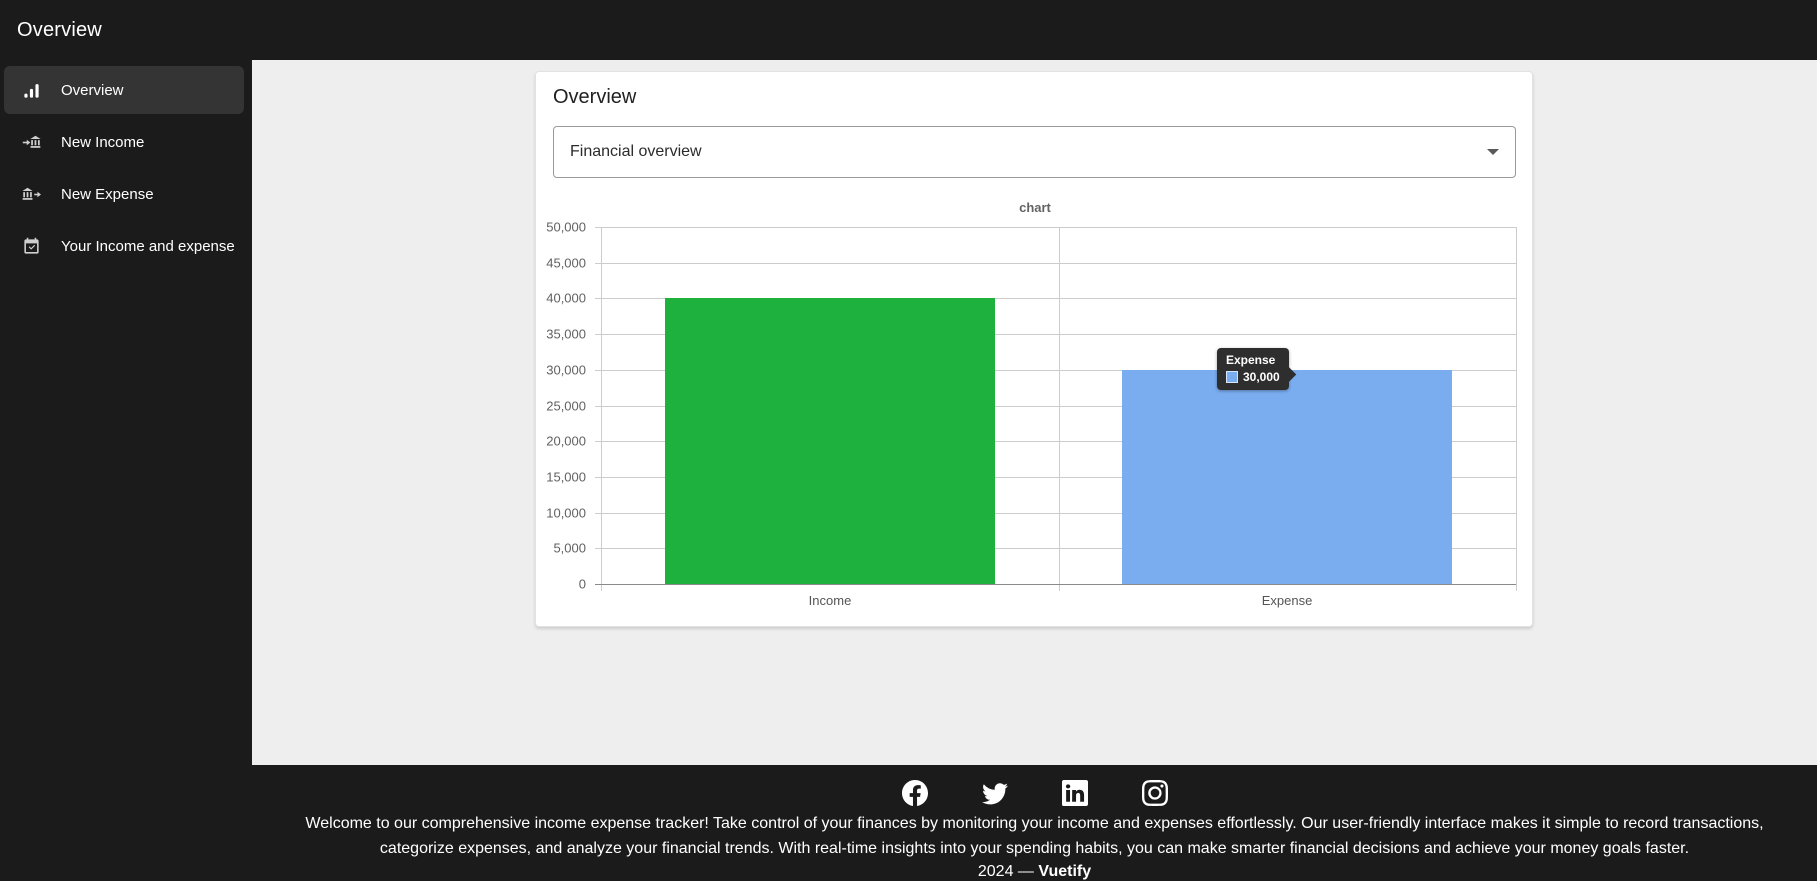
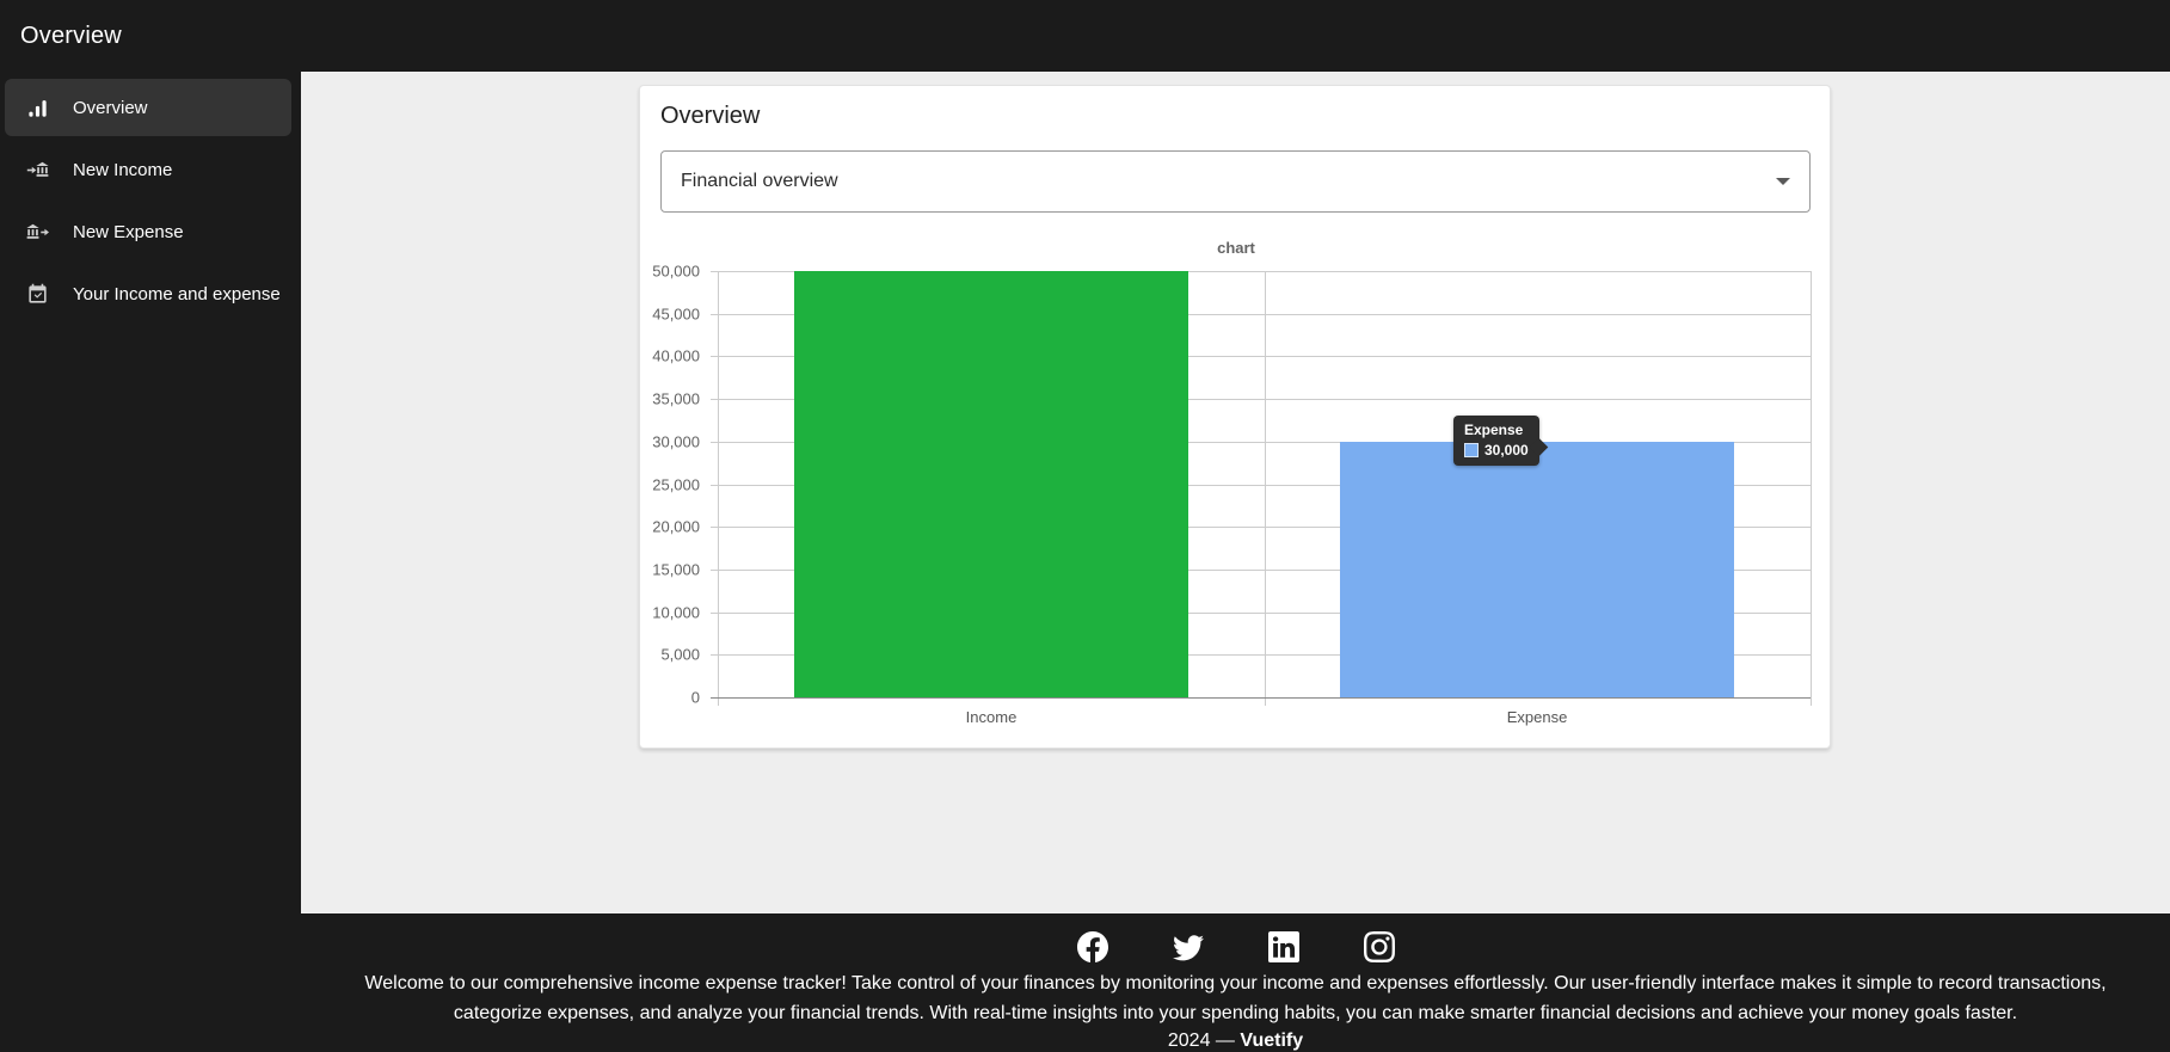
Income: 40000 -> 50000
